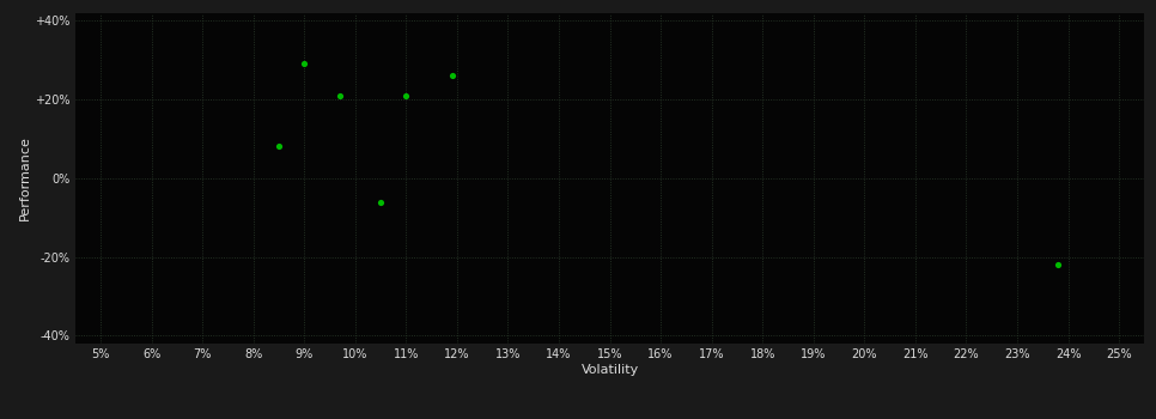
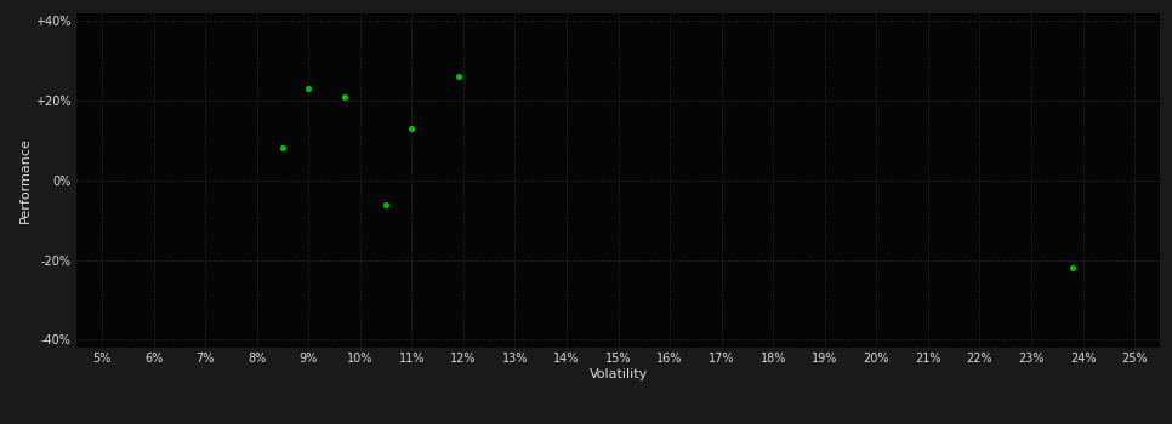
9%: 29% -> 23%
11%: 21% -> 13%
